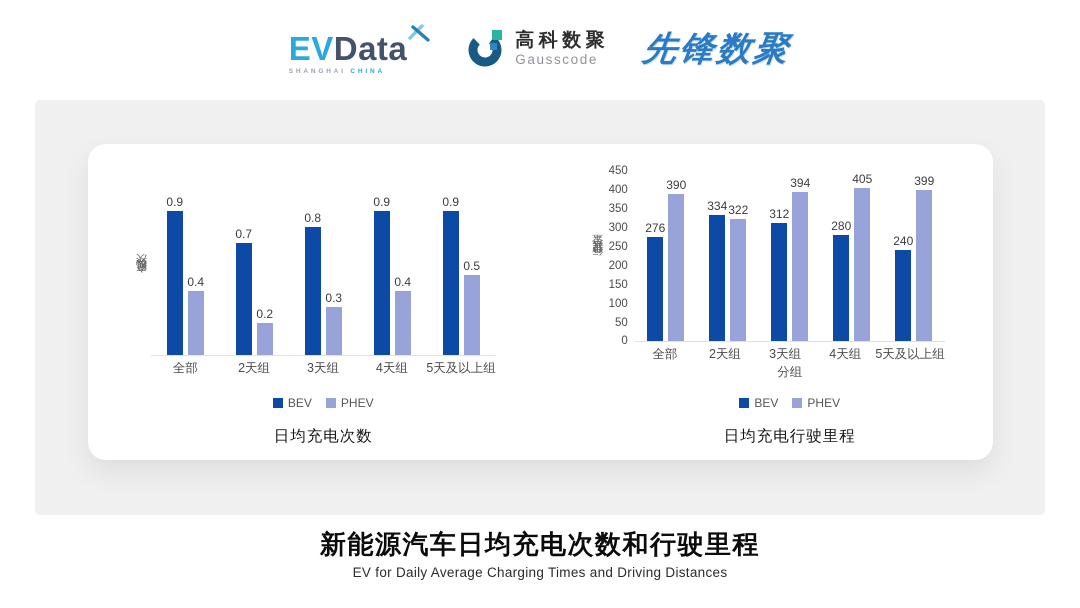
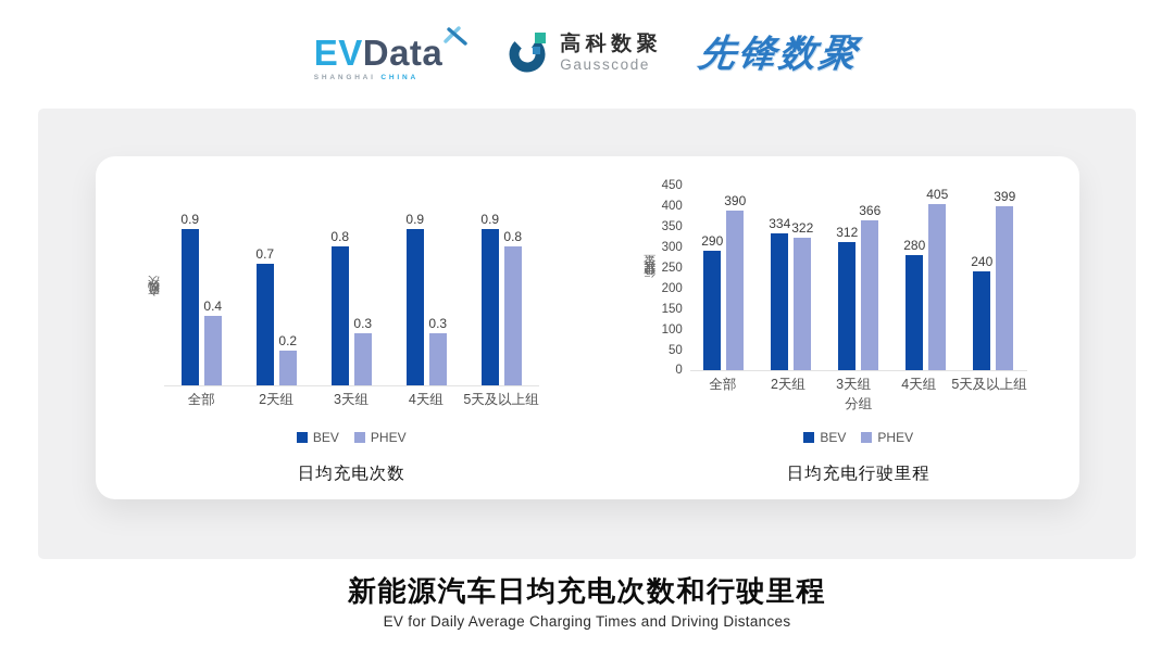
日均充电次数/PHEV/4天组: 0.4 -> 0.3
日均充电次数/PHEV/5天及以上组: 0.5 -> 0.8
日均充电行驶里程/BEV/全部: 276 -> 290
日均充电行驶里程/PHEV/3天组: 394 -> 366
